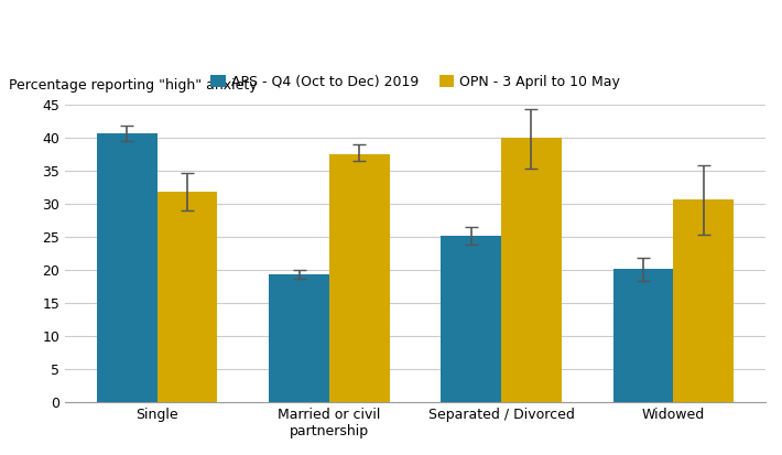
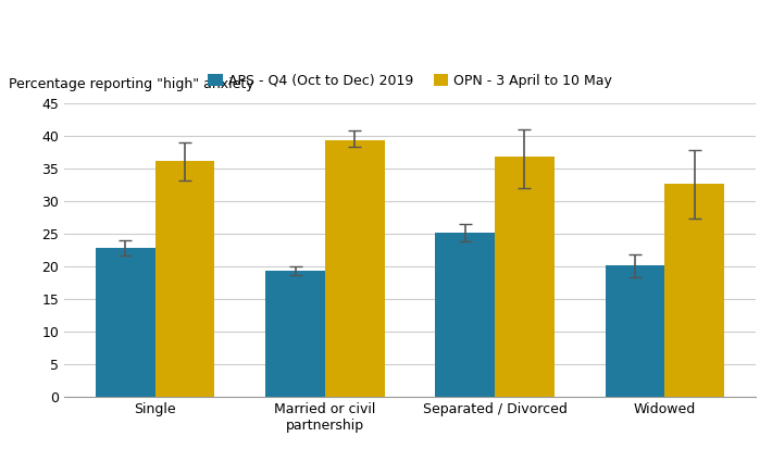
APS - Q4 (Oct to Dec) 2019/Single: 40.6 -> 22.8
OPN - 3 April to 10 May/Single: 31.8 -> 36.1
OPN - 3 April to 10 May/Married or civil partnership: 37.4 -> 39.2
OPN - 3 April to 10 May/Separated / Divorced: 40.0 -> 36.7
OPN - 3 April to 10 May/Widowed: 30.6 -> 32.6
